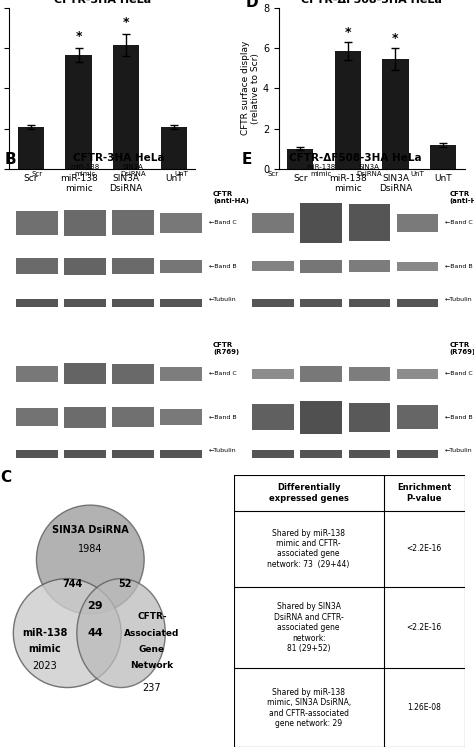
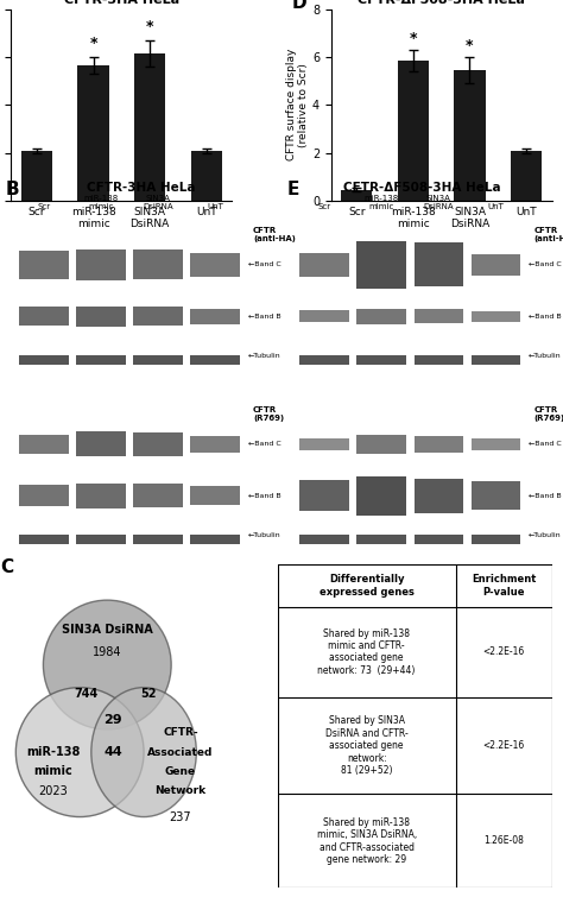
Scr: 1.00 -> 0.45
UnT: 1.20 -> 2.10
